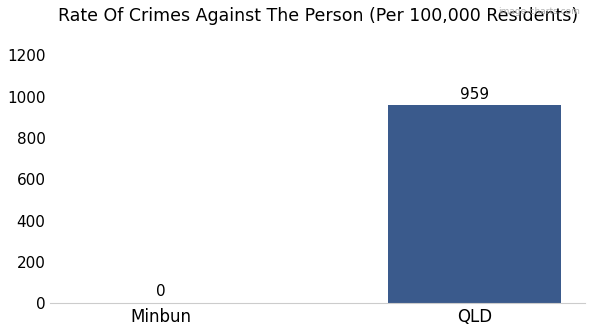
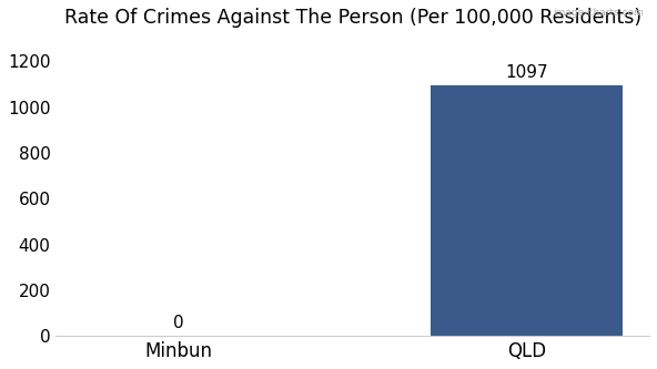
QLD: 959 -> 1097
